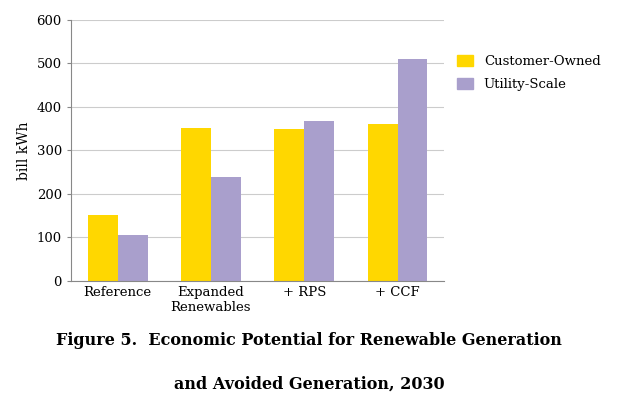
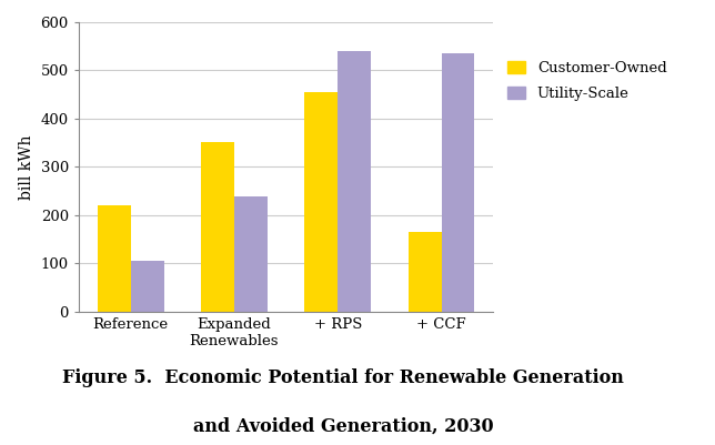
Customer-Owned/Reference: 152 -> 220
Customer-Owned/+ RPS: 349 -> 455
Utility-Scale/+ RPS: 368 -> 540
Customer-Owned/+ CCF: 360 -> 165
Utility-Scale/+ CCF: 511 -> 535
